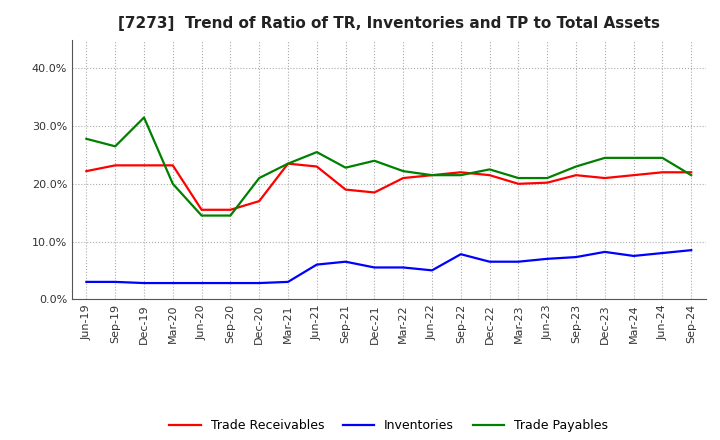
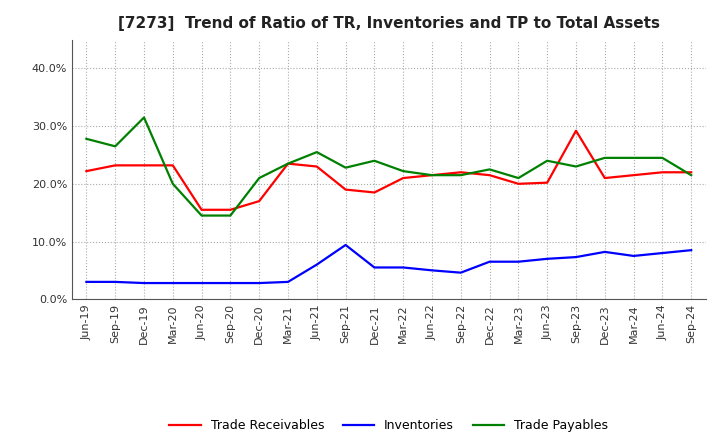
Inventories/Sep-21: 6.5% -> 9.4%
Inventories/Sep-22: 7.8% -> 4.6%
Trade Payables/Jun-23: 21.0% -> 24.0%
Trade Receivables/Sep-23: 21.5% -> 29.2%
